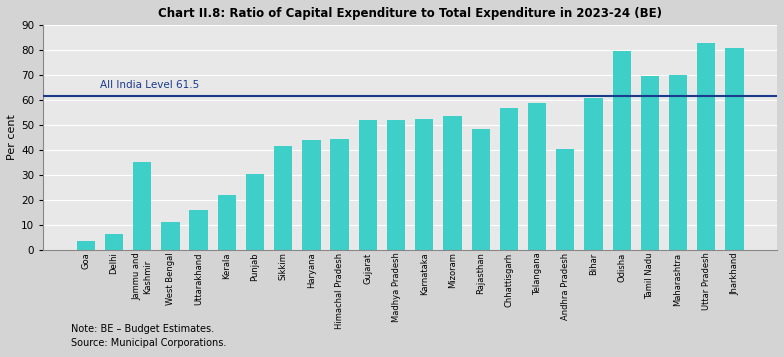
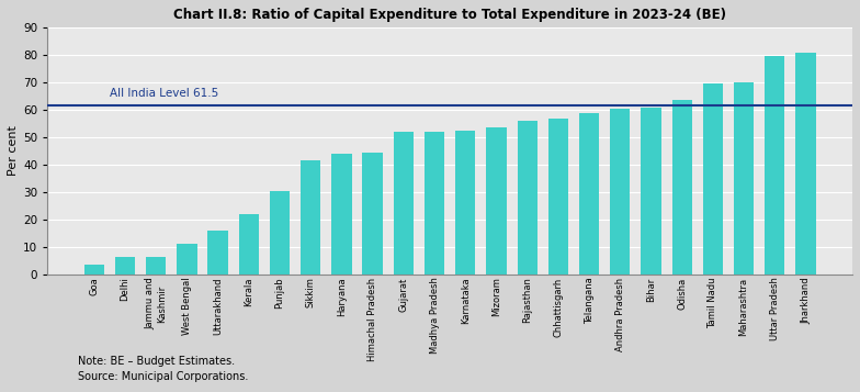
Jammu and Kashmir: 35.0 -> 6.5
Rajasthan: 48.5 -> 56.0
Andhra Pradesh: 40.5 -> 60.5
Odisha: 79.5 -> 63.5
Uttar Pradesh: 83.0 -> 79.5
